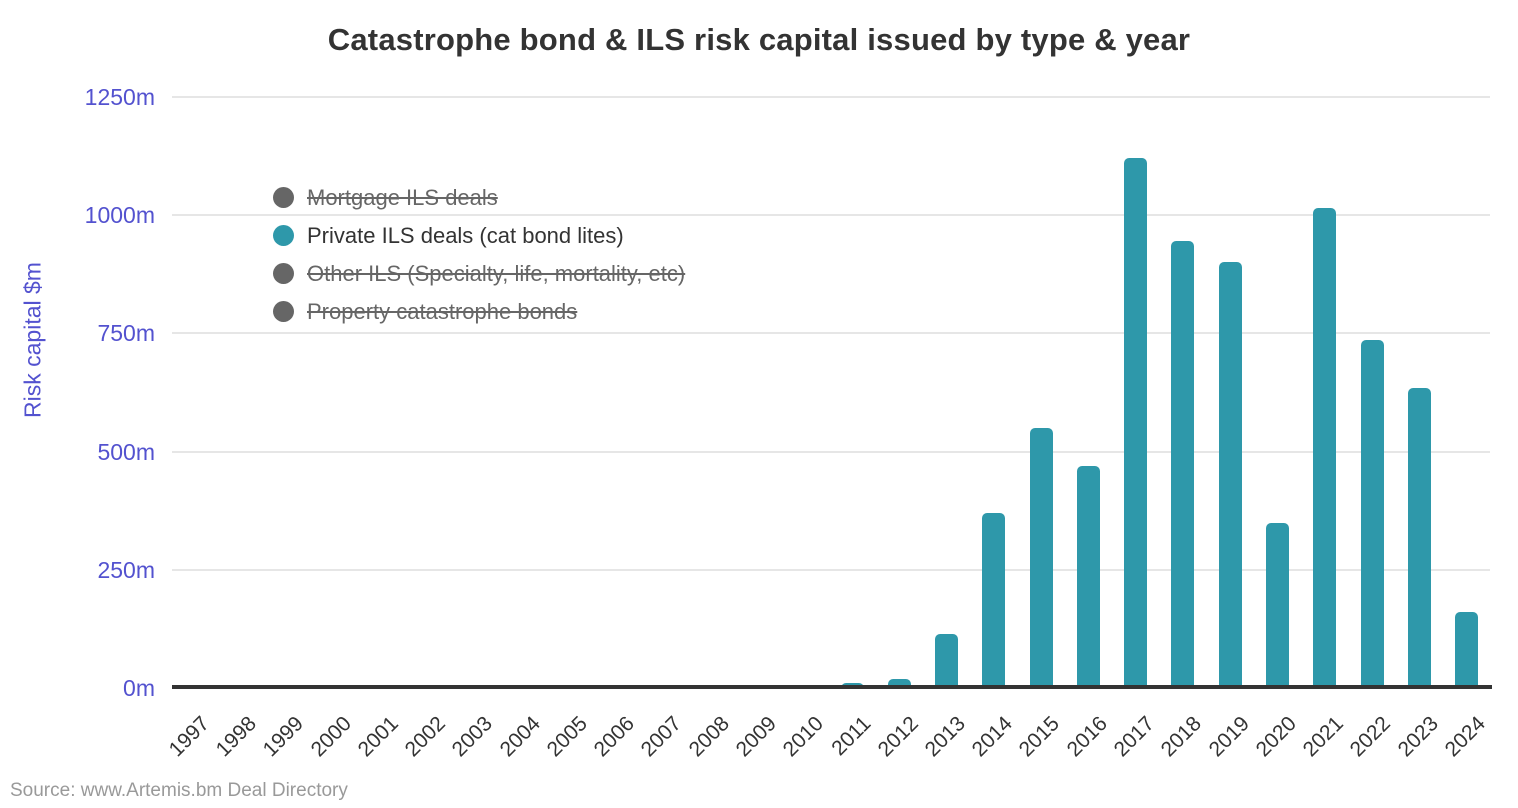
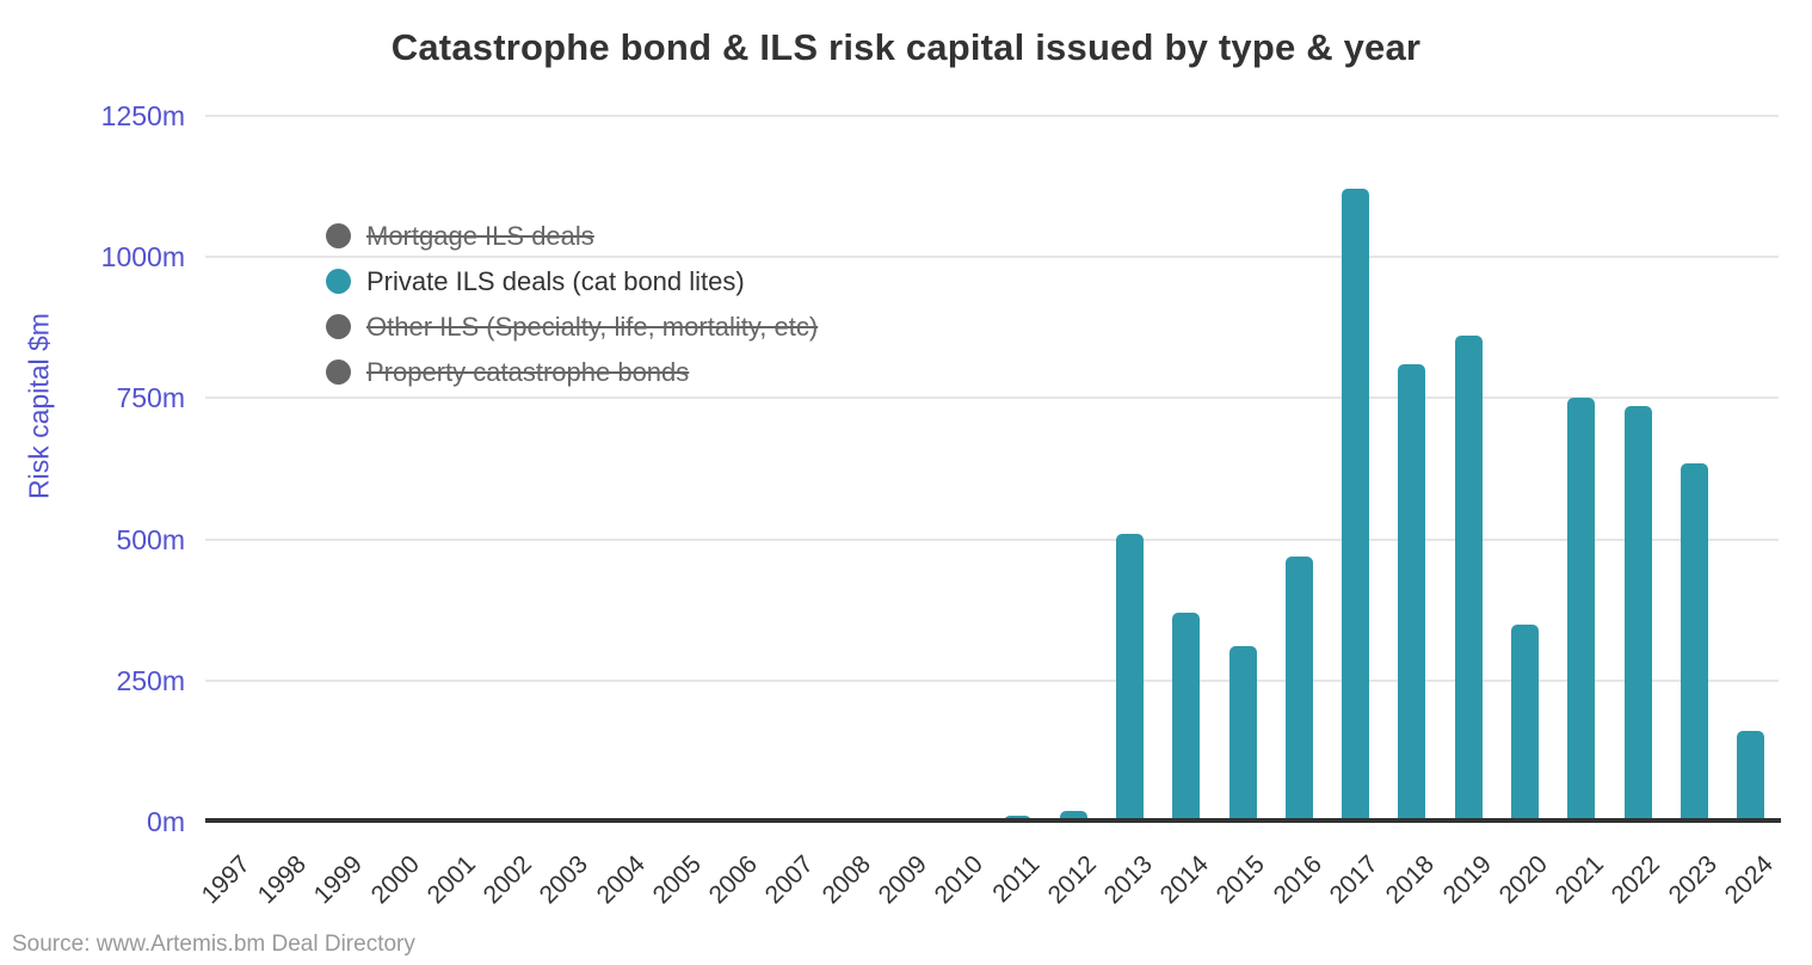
2013: 120m -> 510m
2015: 550m -> 310m
2018: 940m -> 810m
2019: 900m -> 860m
2021: 1020m -> 750m
